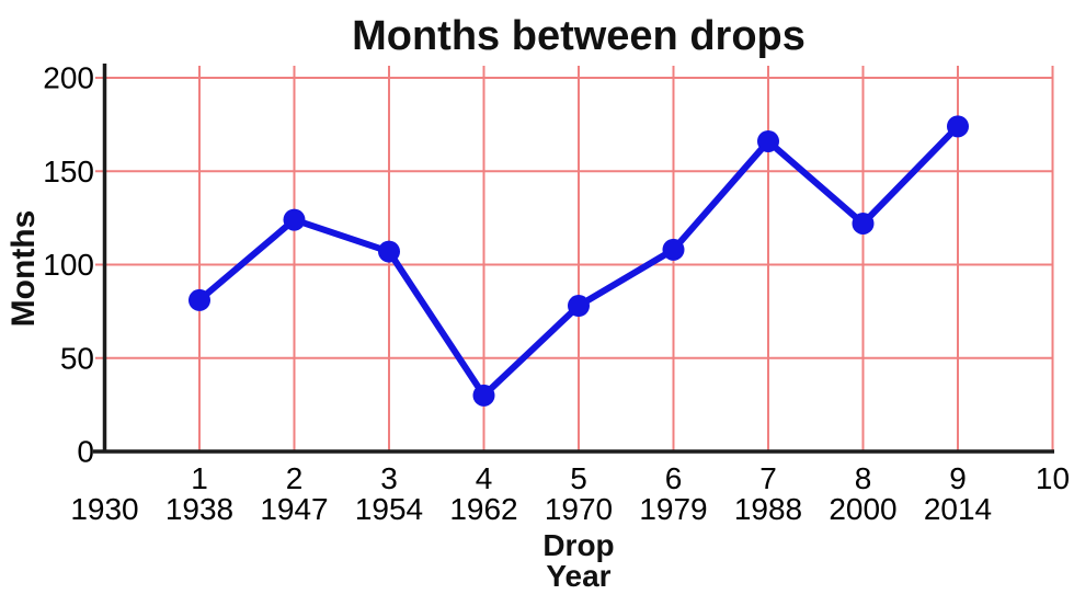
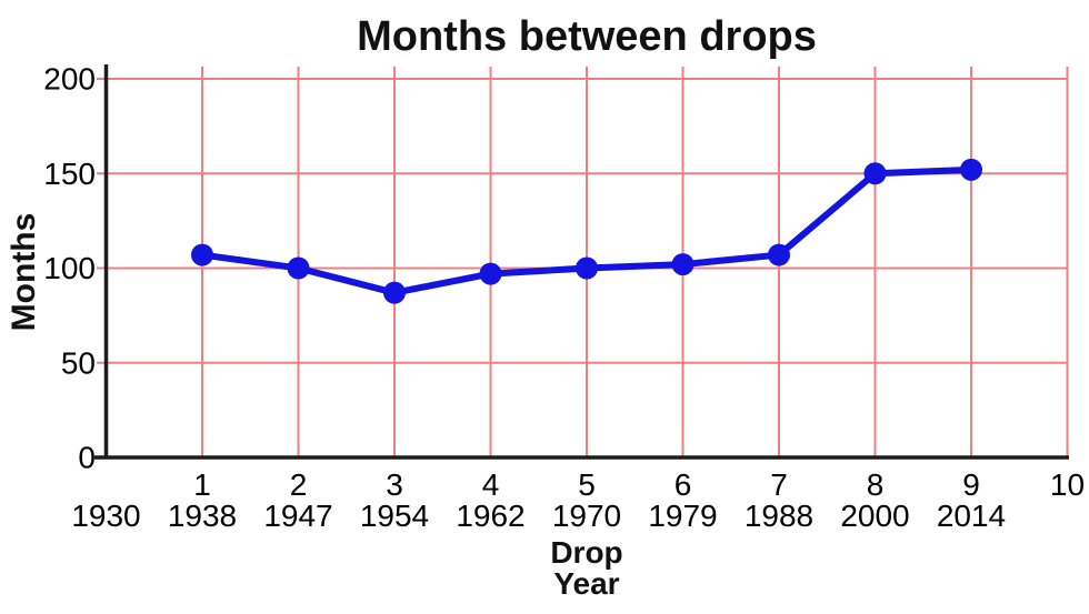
1: 81 -> 107
2: 124 -> 100
3: 107 -> 87
4: 30 -> 97
5: 78 -> 100
6: 108 -> 102
7: 166 -> 107
8: 122 -> 150
9: 174 -> 152
